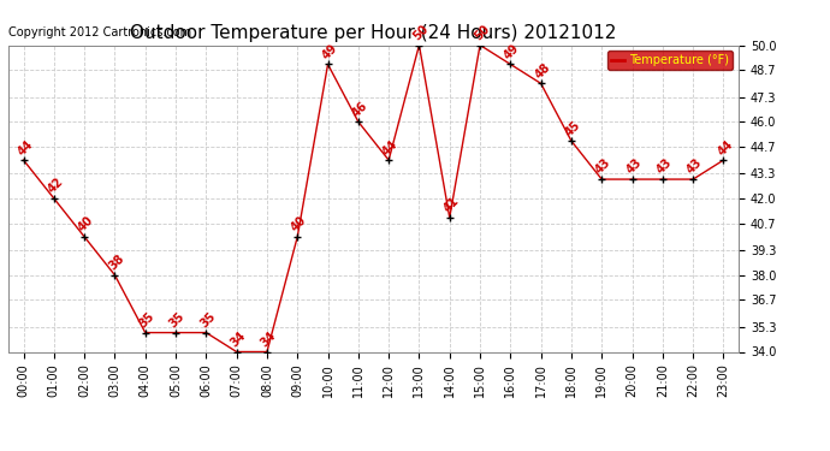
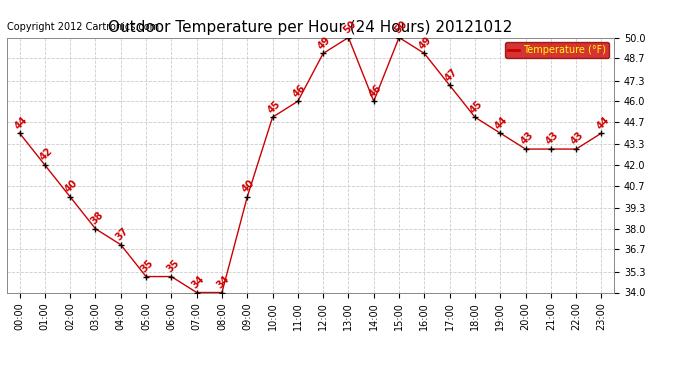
04:00: 35 -> 37
10:00: 49 -> 45
12:00: 44 -> 49
14:00: 41 -> 46
17:00: 48 -> 47
19:00: 43 -> 44
